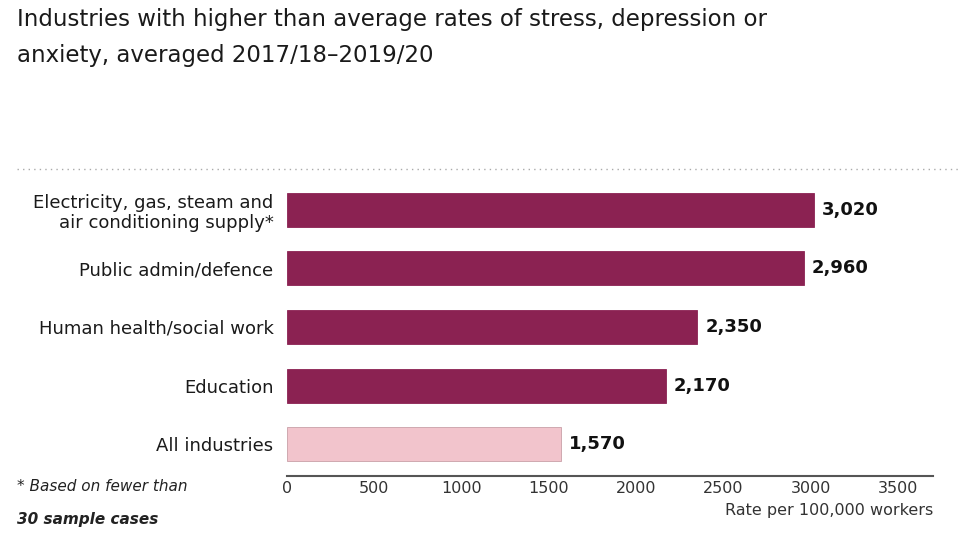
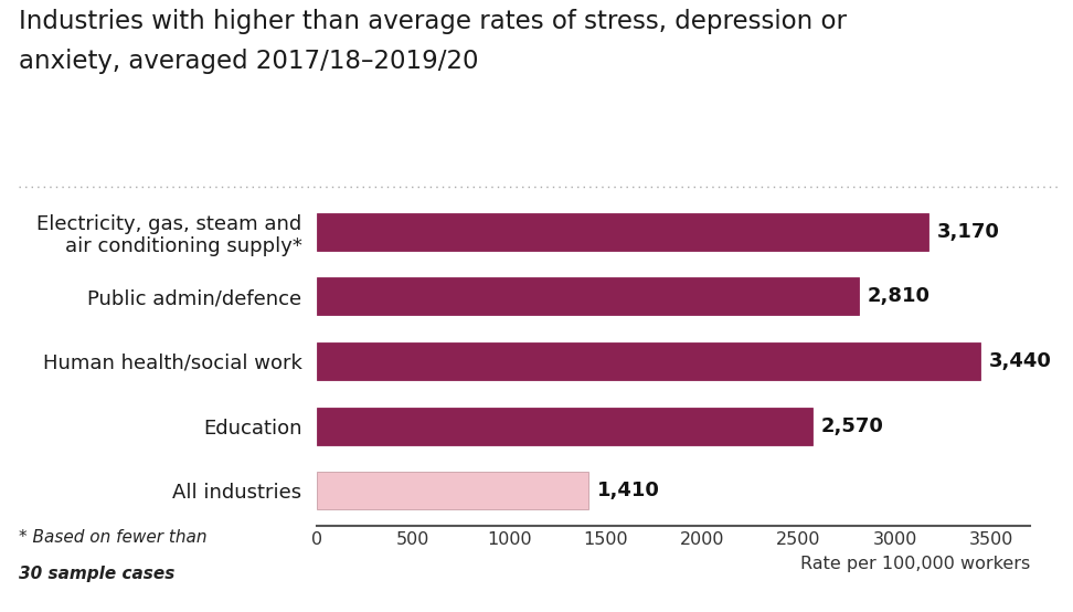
Electricity, gas, steam and air conditioning supply*: 3,020 -> 3,170
Public admin/defence: 2,960 -> 2,810
Human health/social work: 2,350 -> 3,440
Education: 2,170 -> 2,570
All industries: 1,570 -> 1,410
